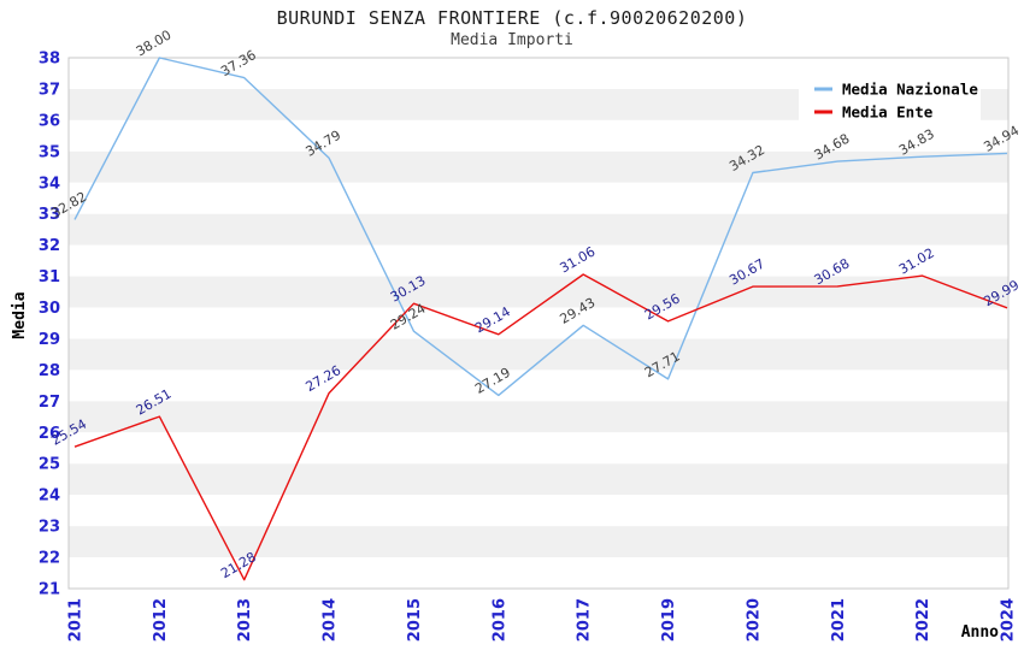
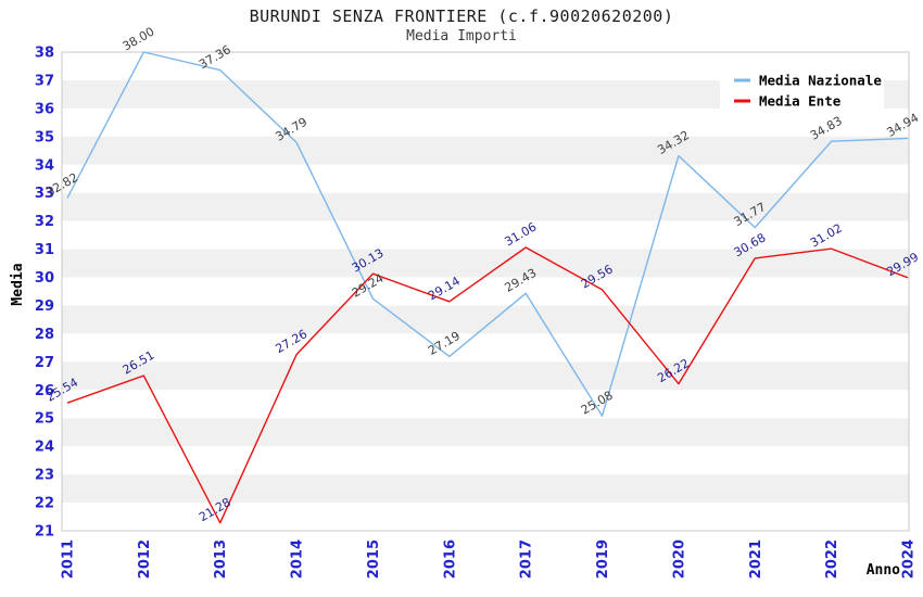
Media Nazionale/2019: 27.71 -> 25.08
Media Ente/2020: 30.67 -> 26.22
Media Nazionale/2021: 34.68 -> 31.77
